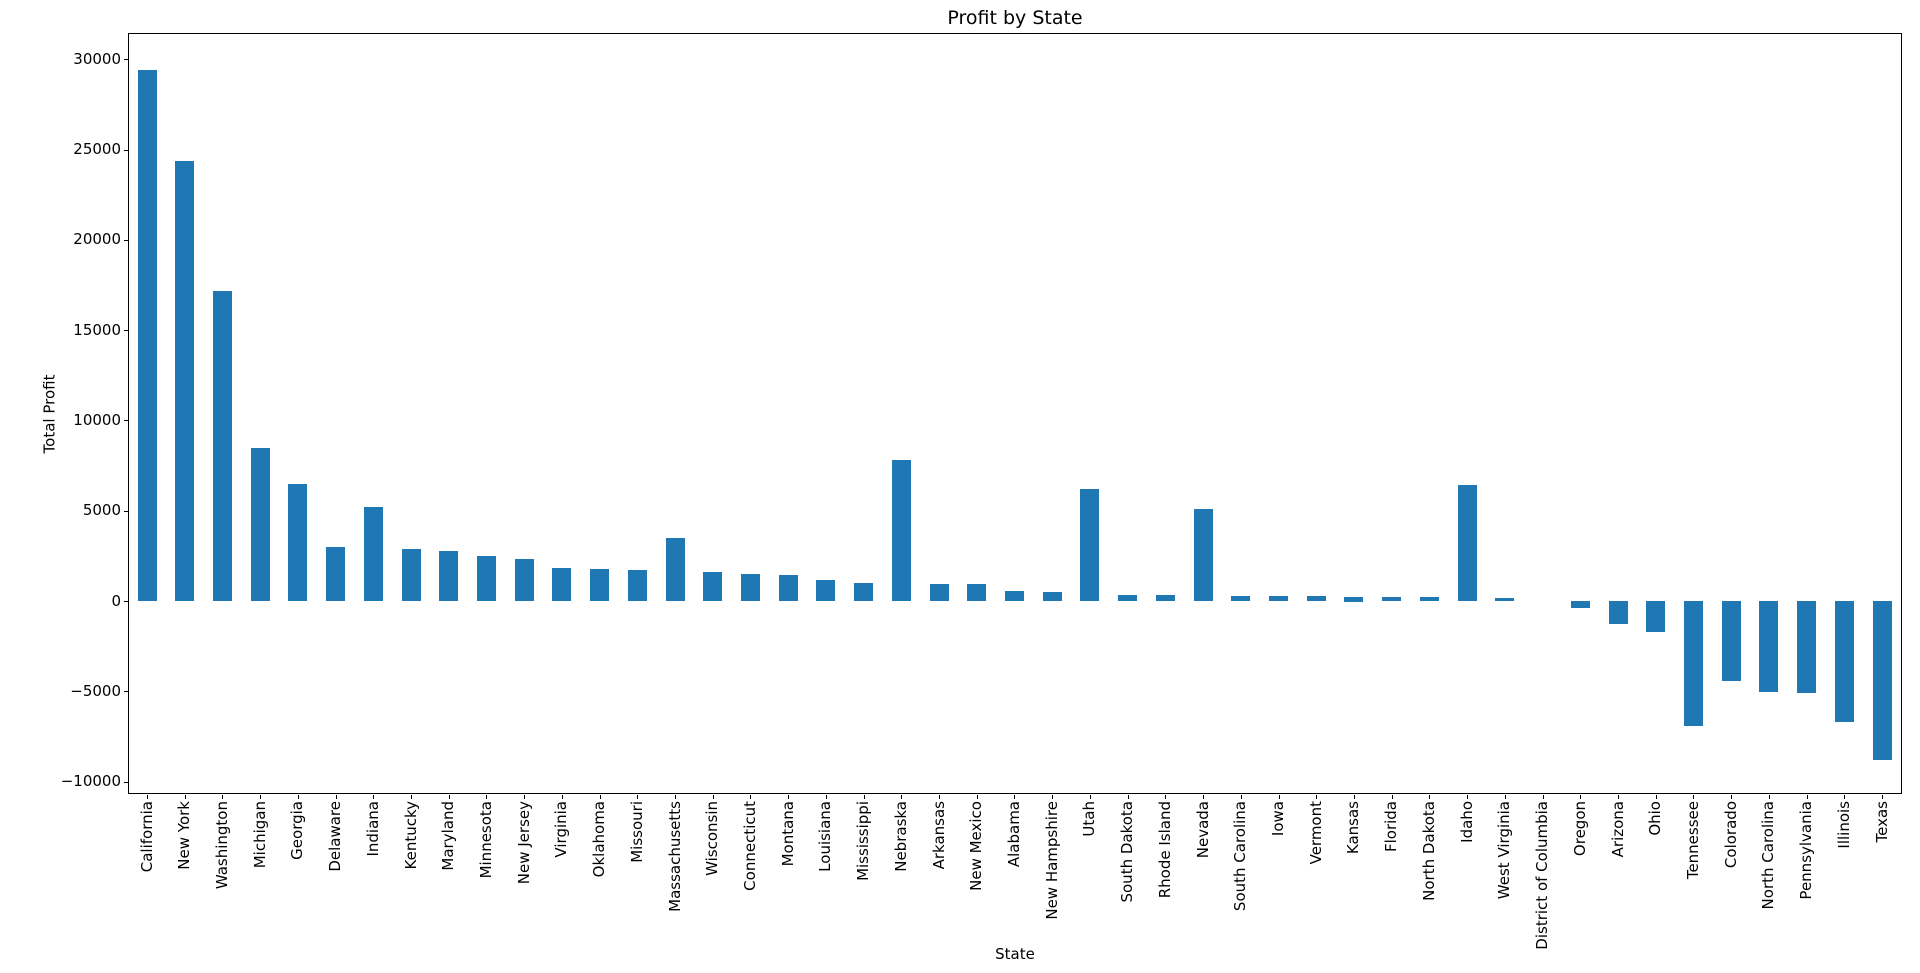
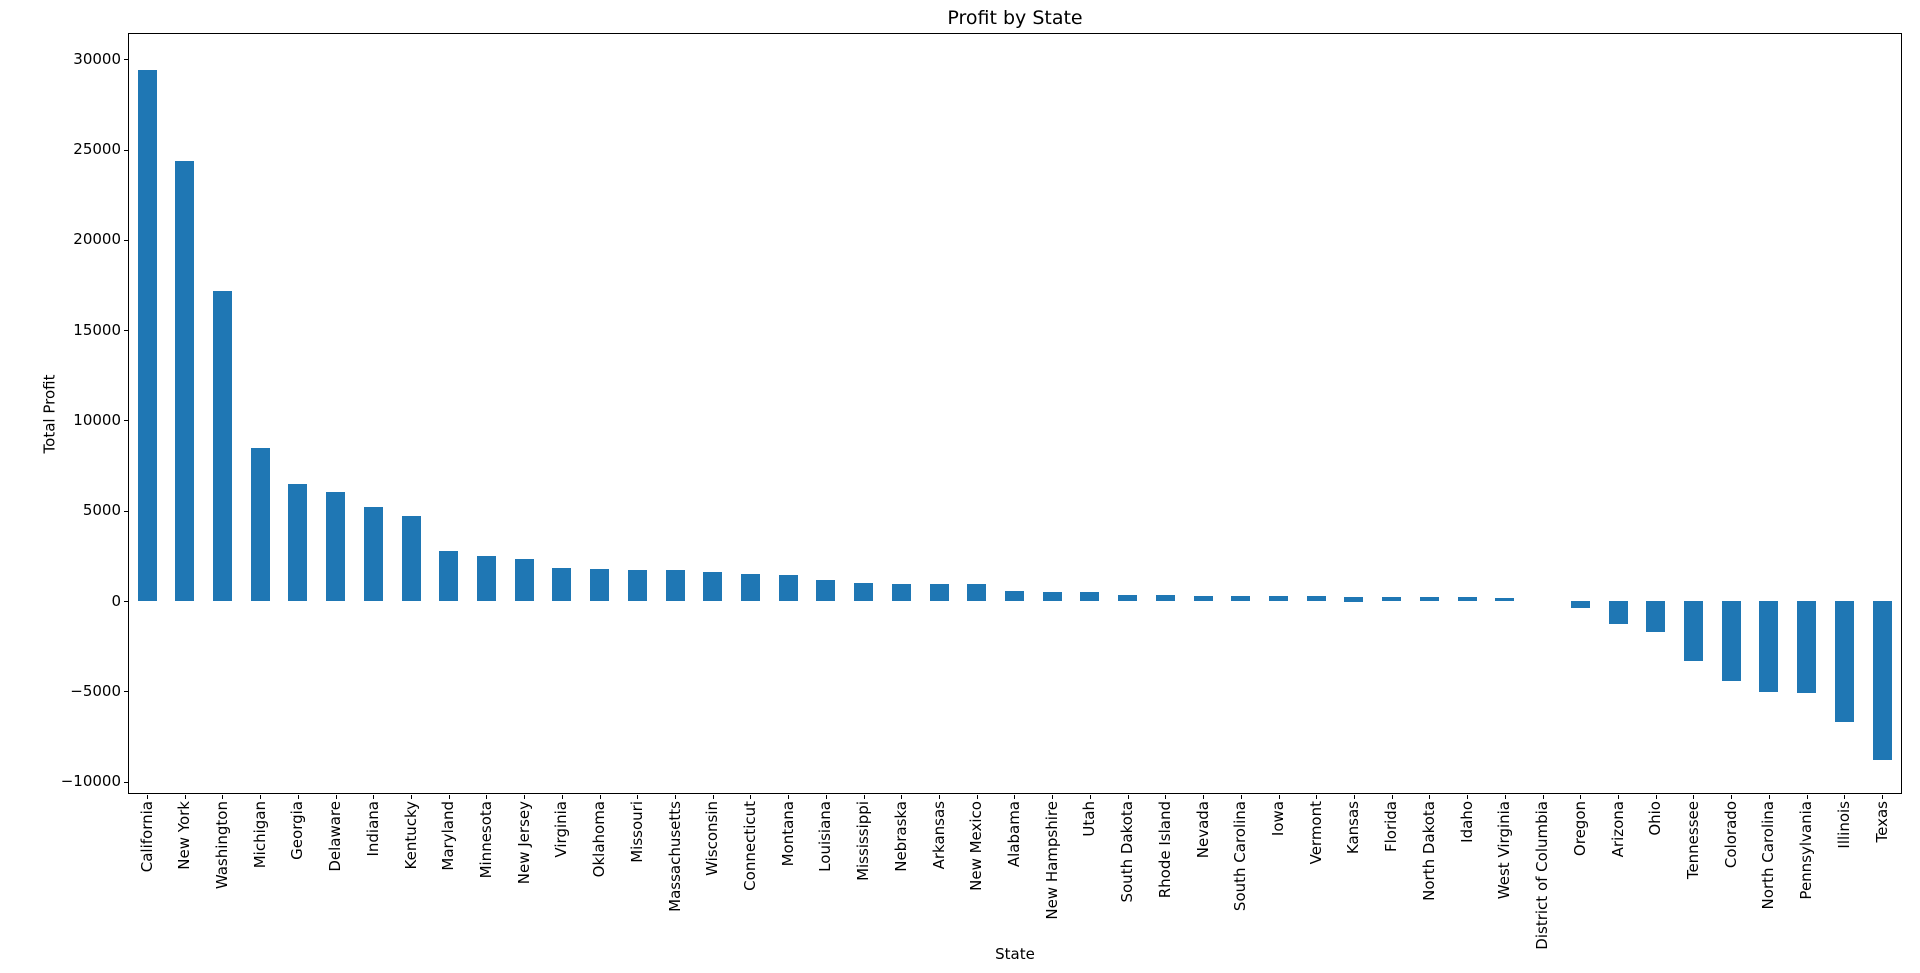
Delaware: 3000 -> 6000
Kentucky: 2900 -> 4700
Massachusetts: 3500 -> 1700
Nebraska: 7800 -> 1000
Utah: 6200 -> 500
Nevada: 5100 -> 300
Idaho: 6400 -> 200
Tennessee: -6900 -> -3300
